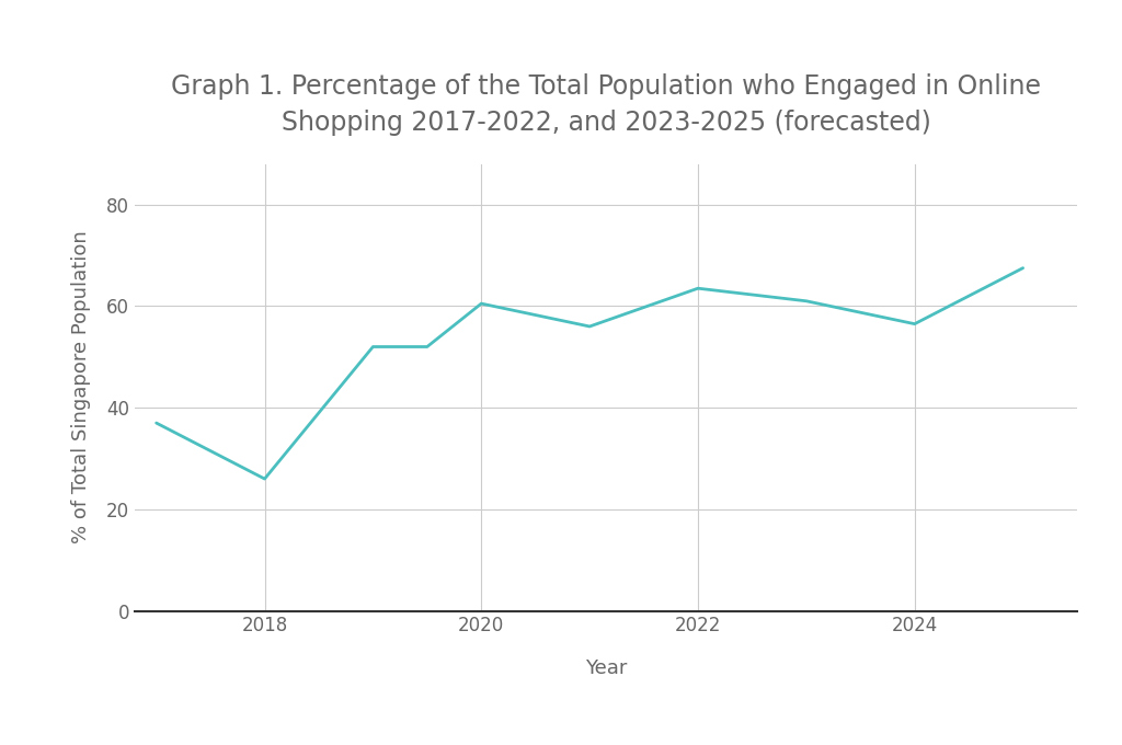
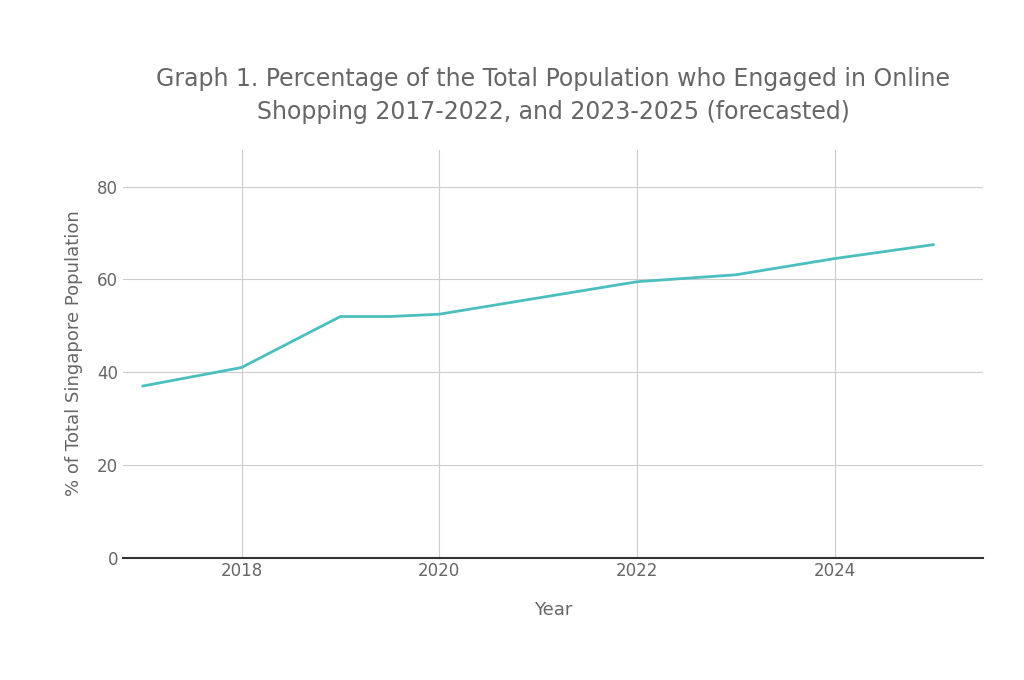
2018: 26.0 -> 41.0
2020: 60.5 -> 52.5
2022: 63.5 -> 59.5
2024: 56.5 -> 64.5
